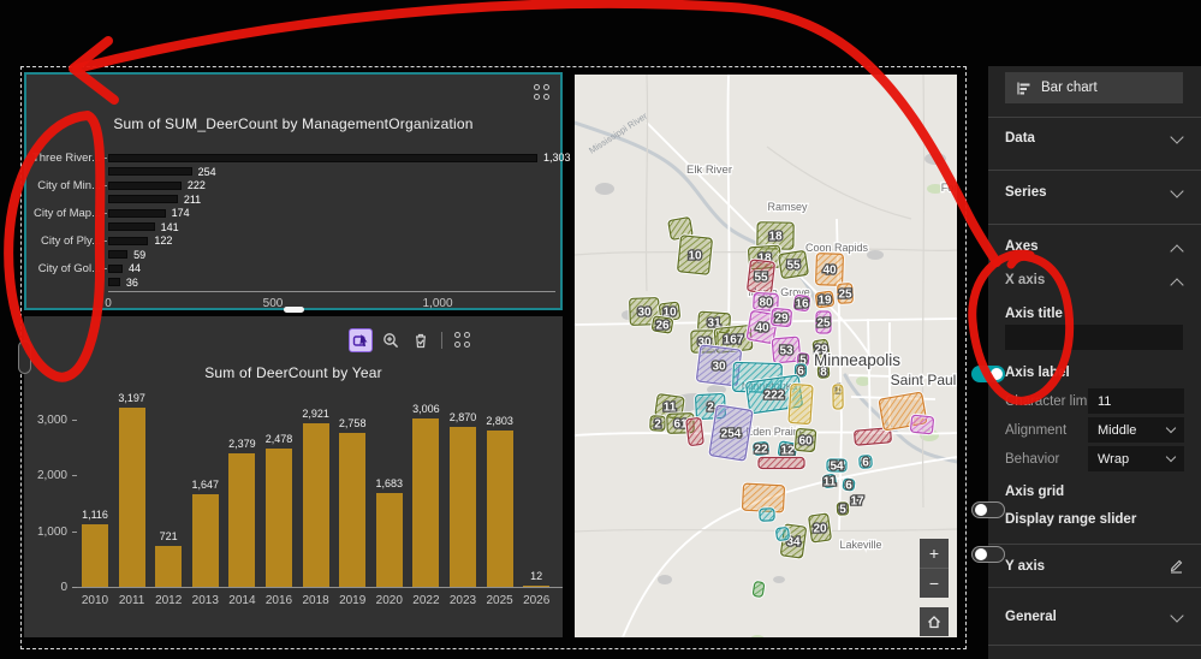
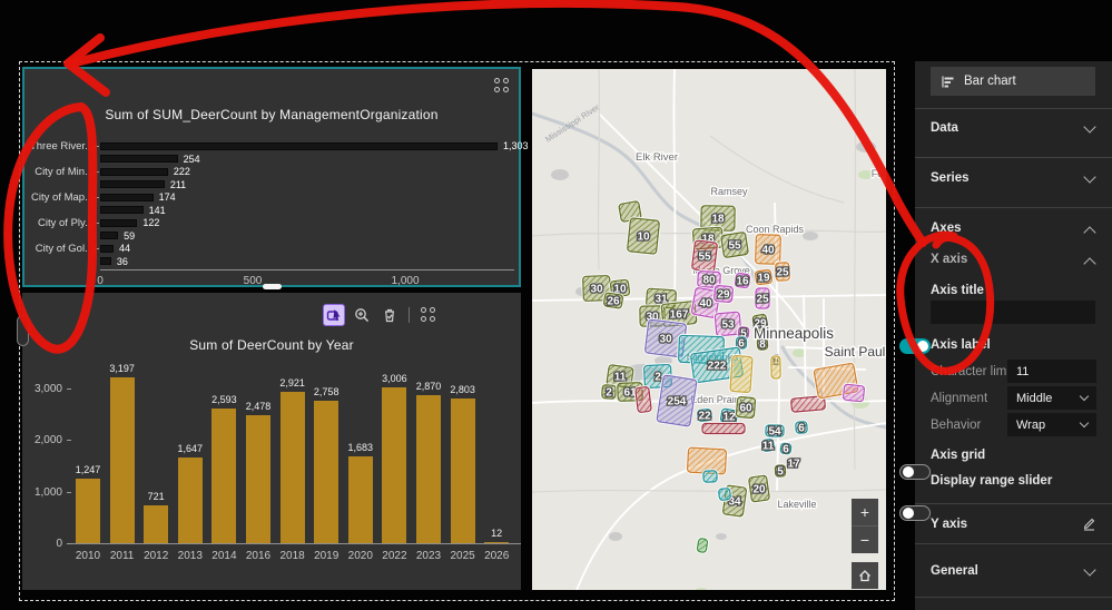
Sum of DeerCount by Year/2010: 1,116 -> 1,247
Sum of DeerCount by Year/2014: 2,379 -> 2,593
